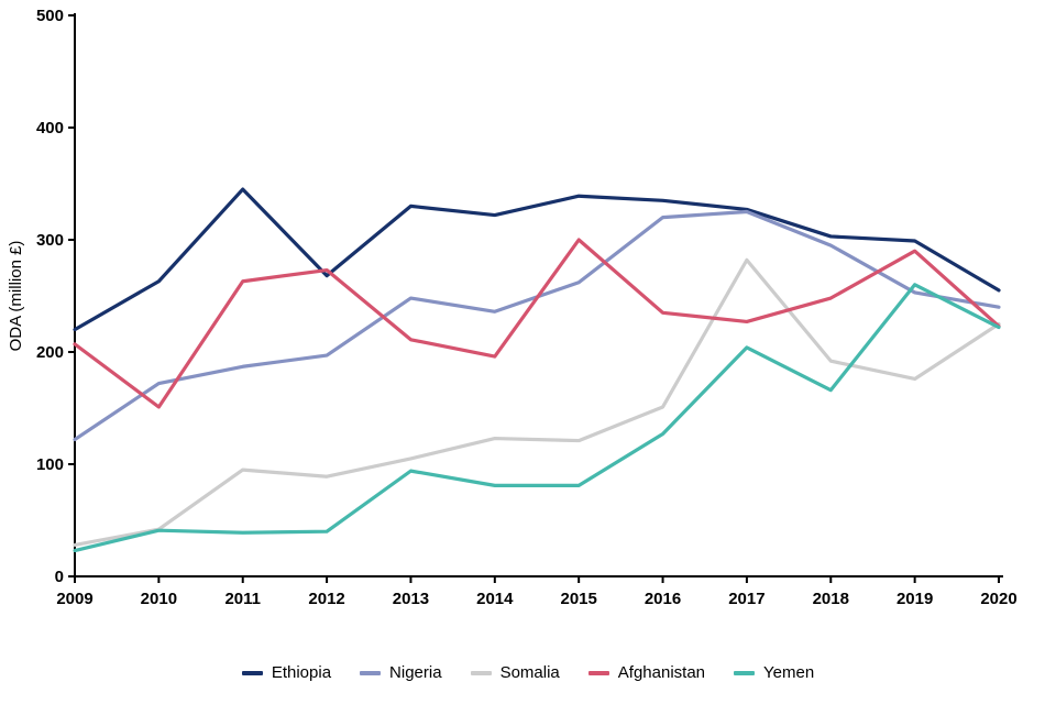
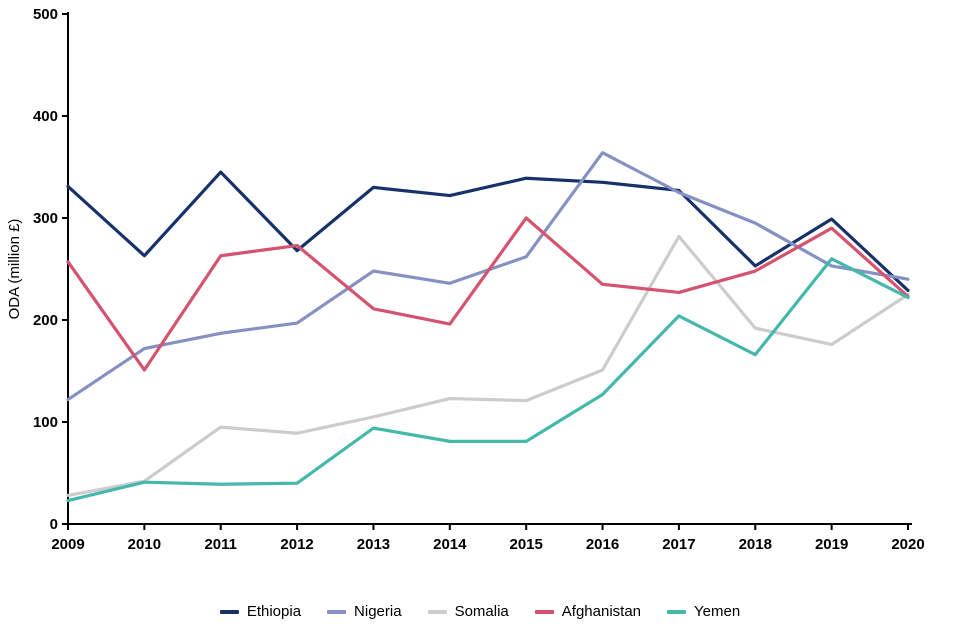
Ethiopia/2009: 220 -> 331
Afghanistan/2009: 207 -> 257
Nigeria/2016: 320 -> 364
Ethiopia/2018: 303 -> 253
Ethiopia/2020: 255 -> 229
